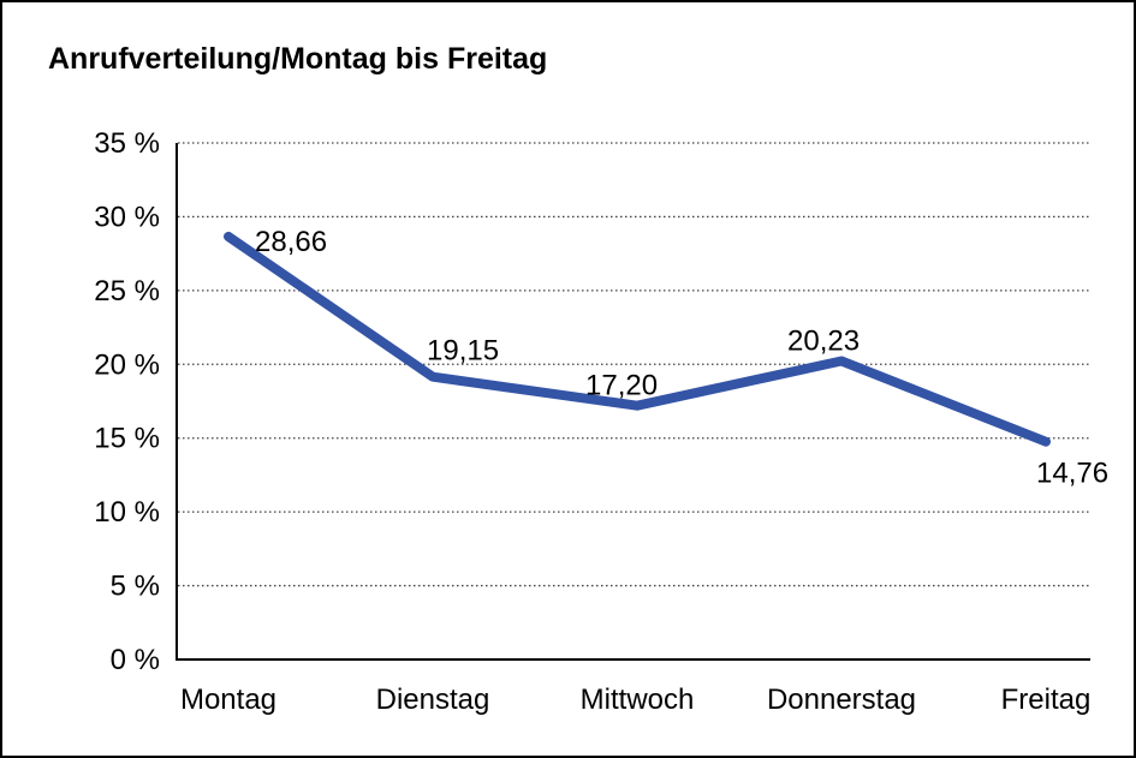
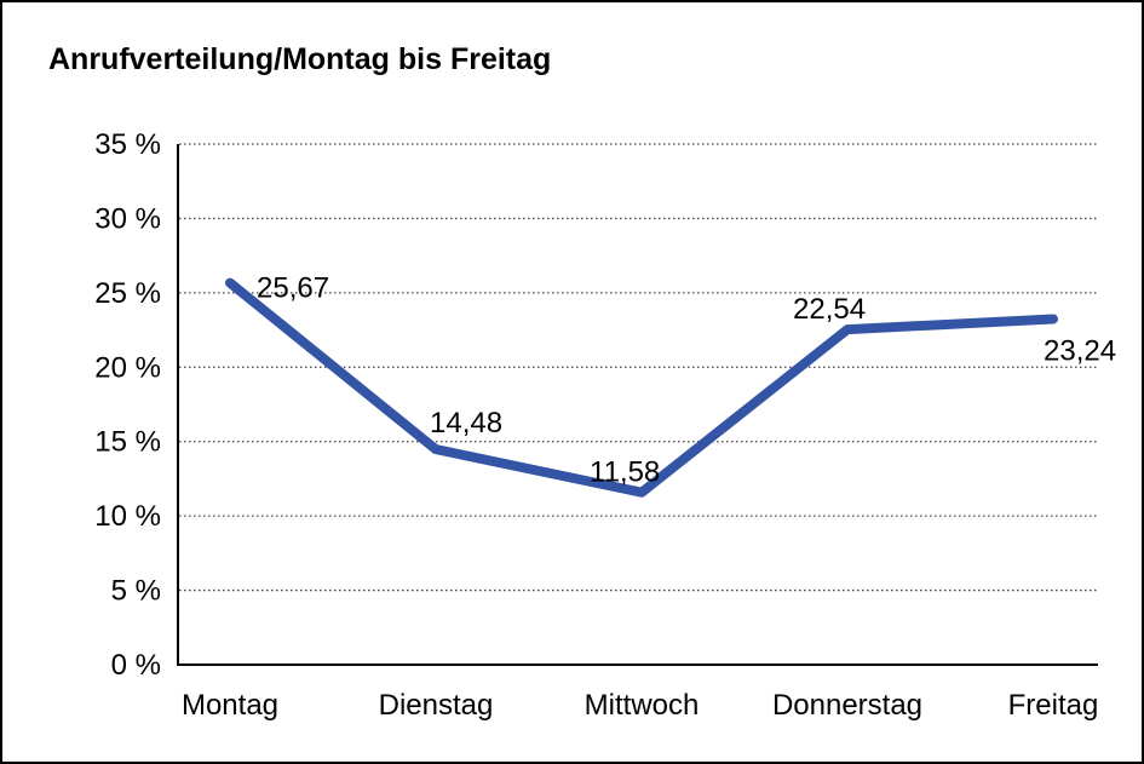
Montag: 28,66 -> 25,67
Dienstag: 19,15 -> 14,48
Mittwoch: 17,20 -> 11,58
Donnerstag: 20,23 -> 22,54
Freitag: 14,76 -> 23,24
